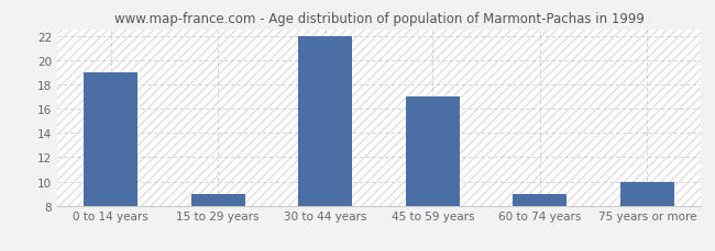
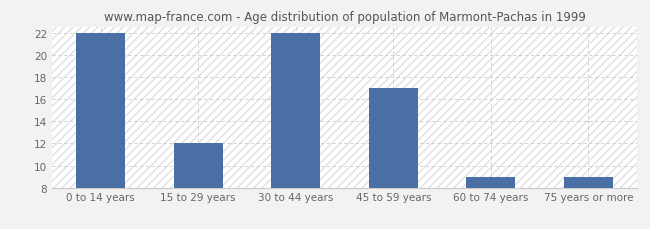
0 to 14 years: 19 -> 22
15 to 29 years: 9 -> 12
75 years or more: 10 -> 9
